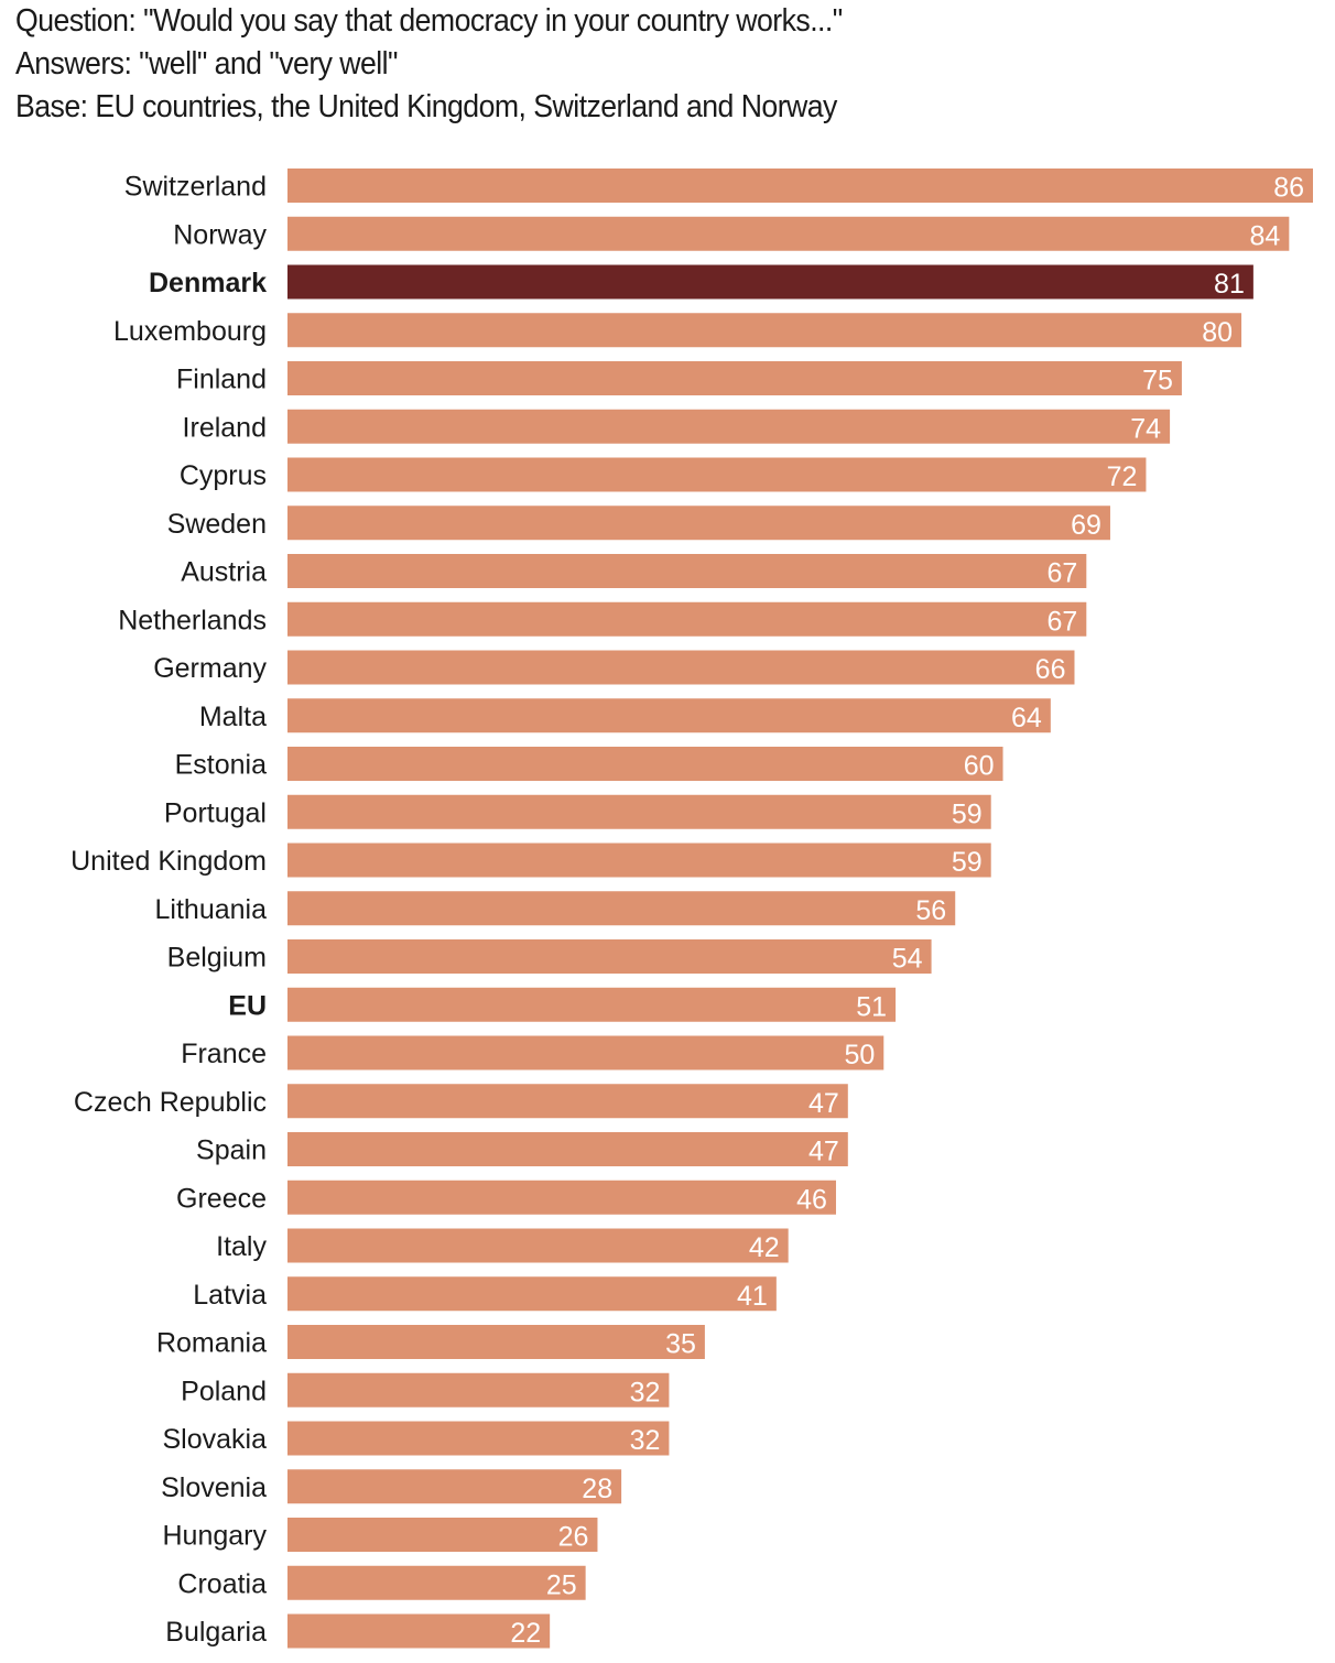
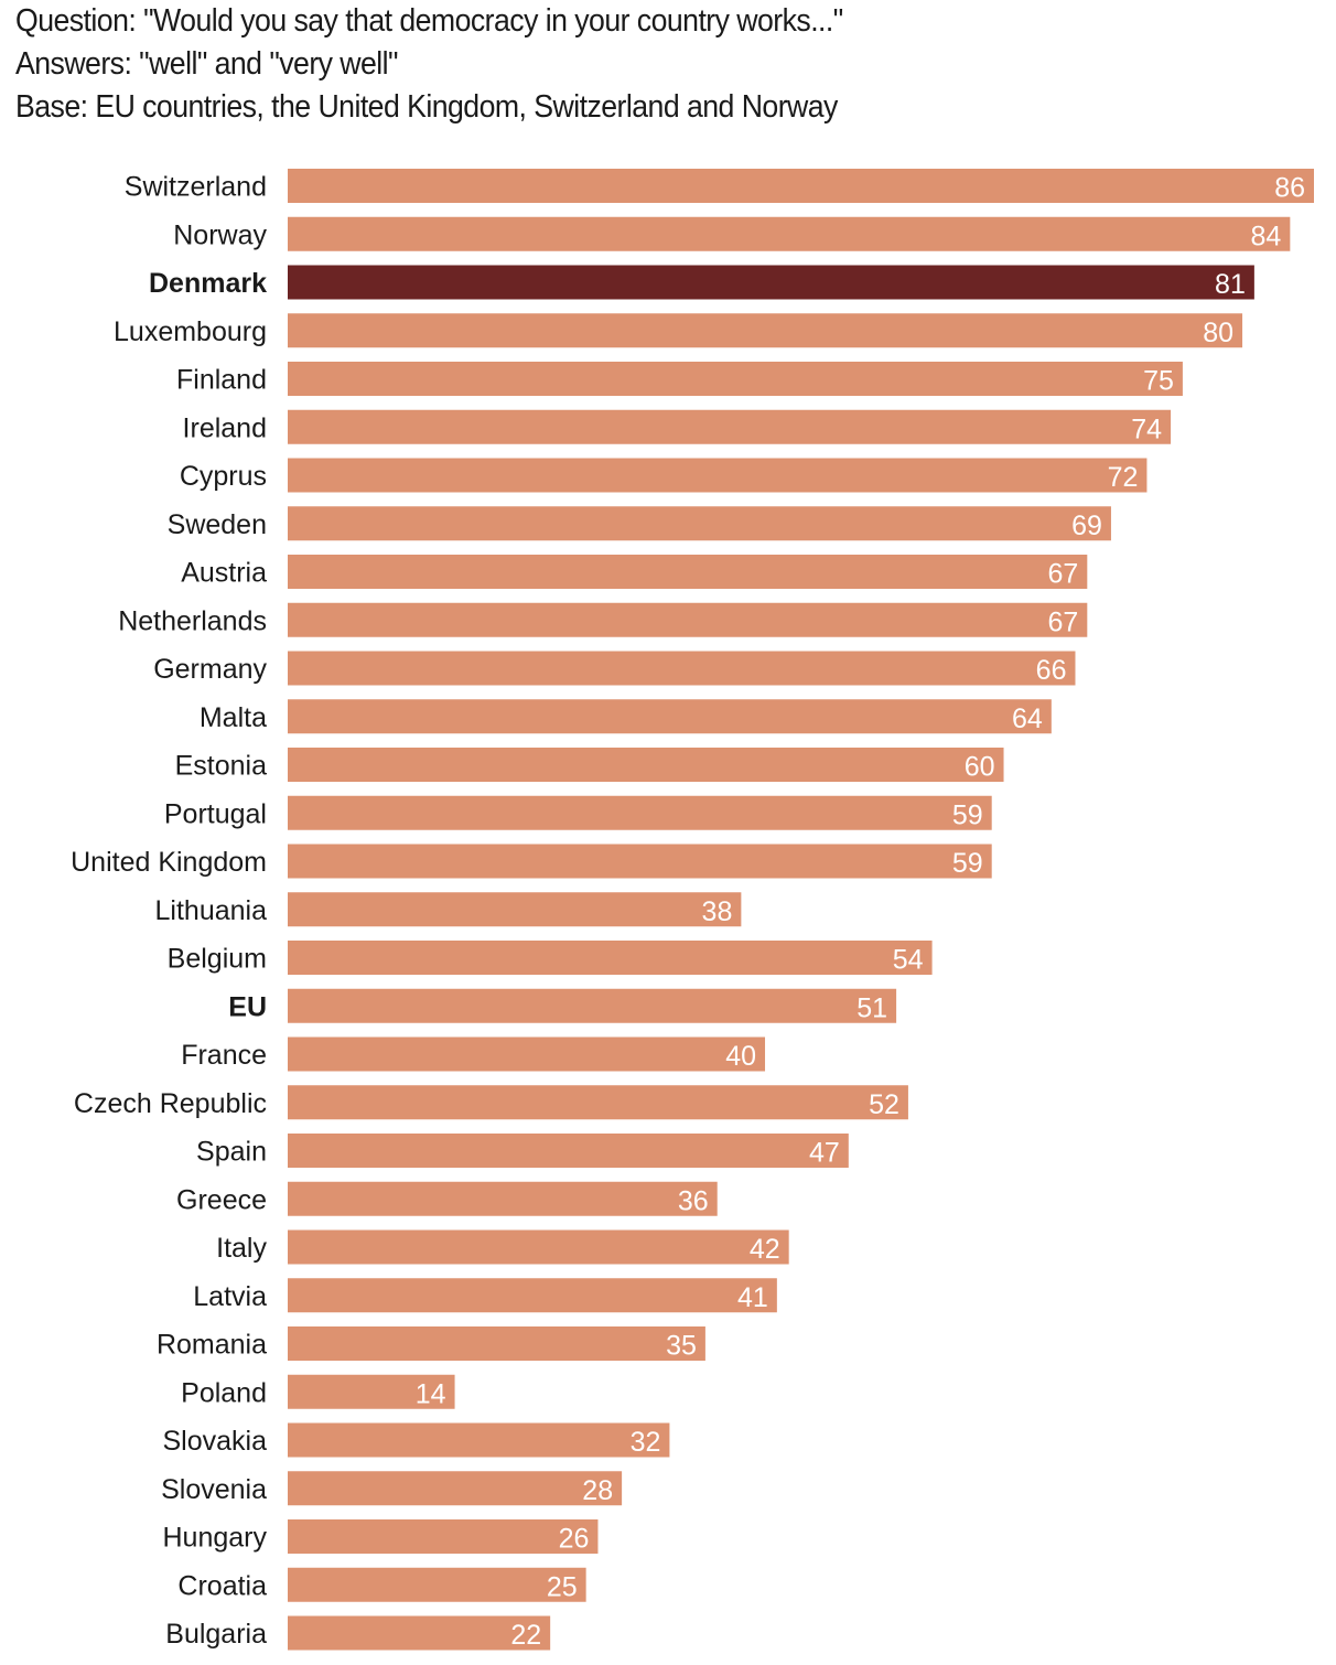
Lithuania: 56 -> 38
France: 50 -> 40
Czech Republic: 47 -> 52
Greece: 46 -> 36
Poland: 32 -> 14
